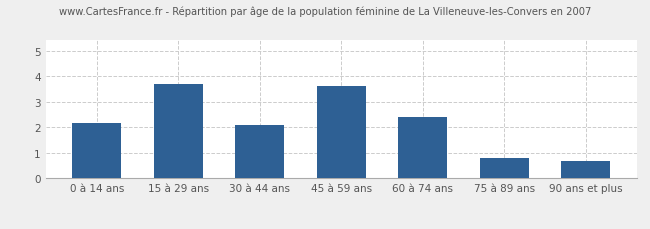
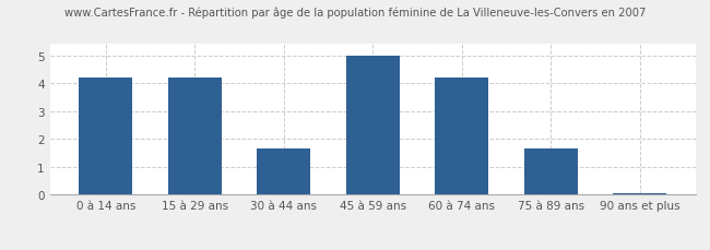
0 à 14 ans: 2.15 -> 4.20
15 à 29 ans: 3.70 -> 4.20
30 à 44 ans: 2.10 -> 1.65
45 à 59 ans: 3.60 -> 5.00
60 à 74 ans: 2.40 -> 4.20
75 à 89 ans: 0.80 -> 1.65
90 ans et plus: 0.70 -> 0.05
